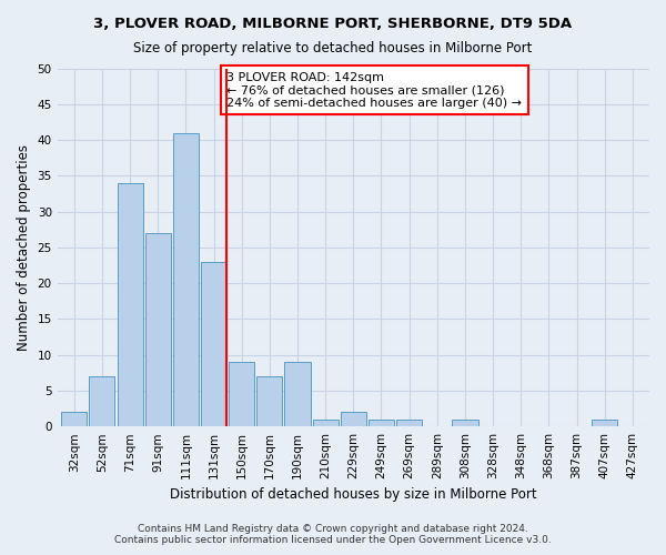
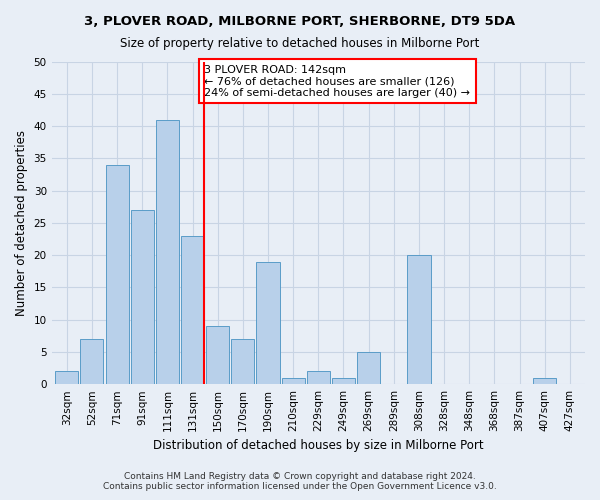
190sqm: 9 -> 19
269sqm: 1 -> 5
308sqm: 1 -> 20
